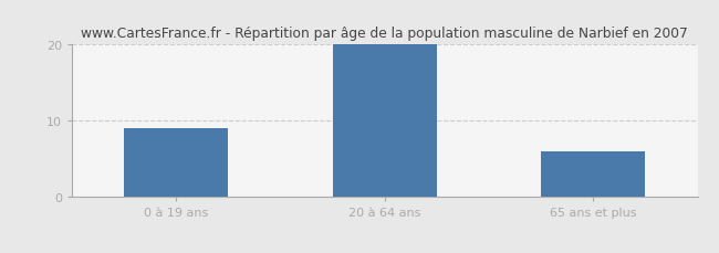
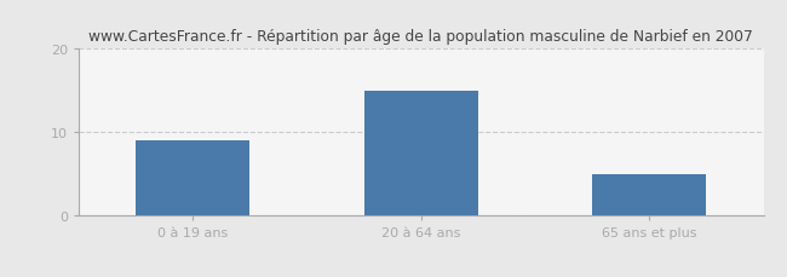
20 à 64 ans: 20 -> 15
65 ans et plus: 6 -> 5
